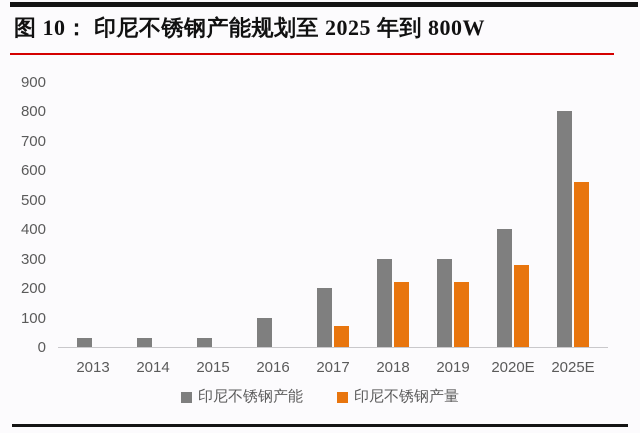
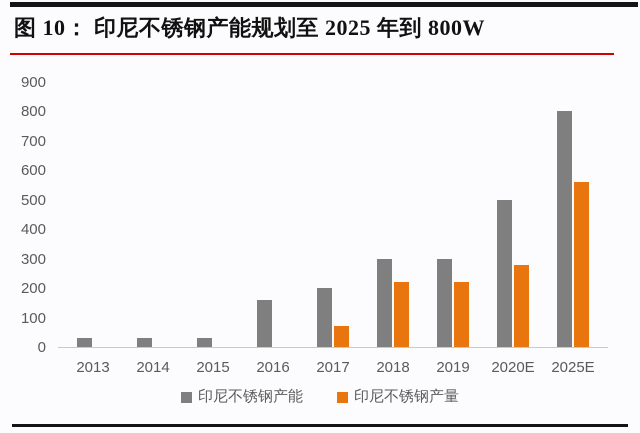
印尼不锈钢产能/2016: 100 -> 160
印尼不锈钢产能/2020E: 400 -> 500
